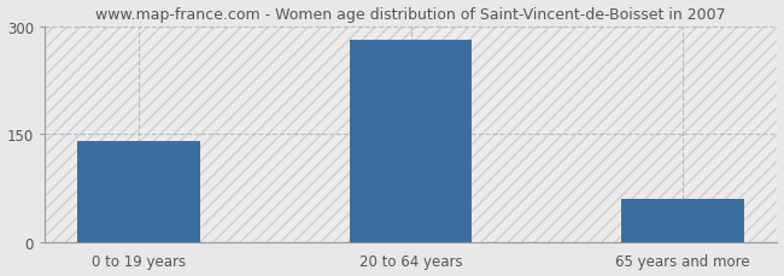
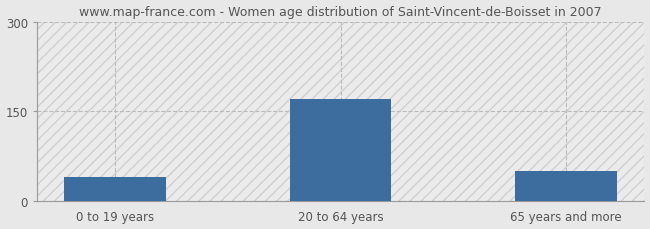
0 to 19 years: 140 -> 40
20 to 64 years: 280 -> 170
65 years and more: 60 -> 50
